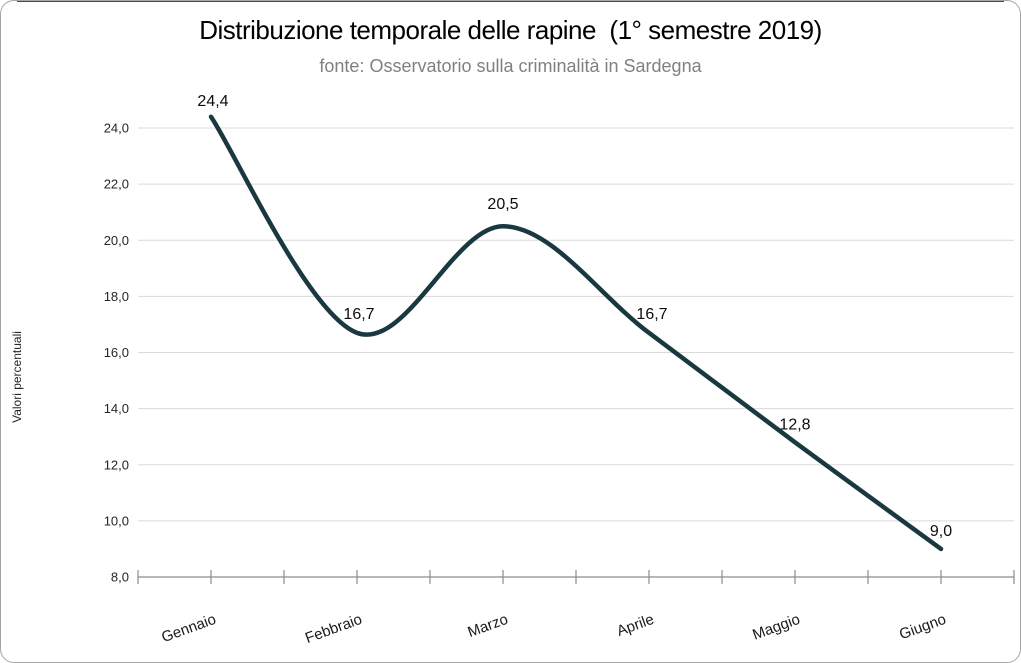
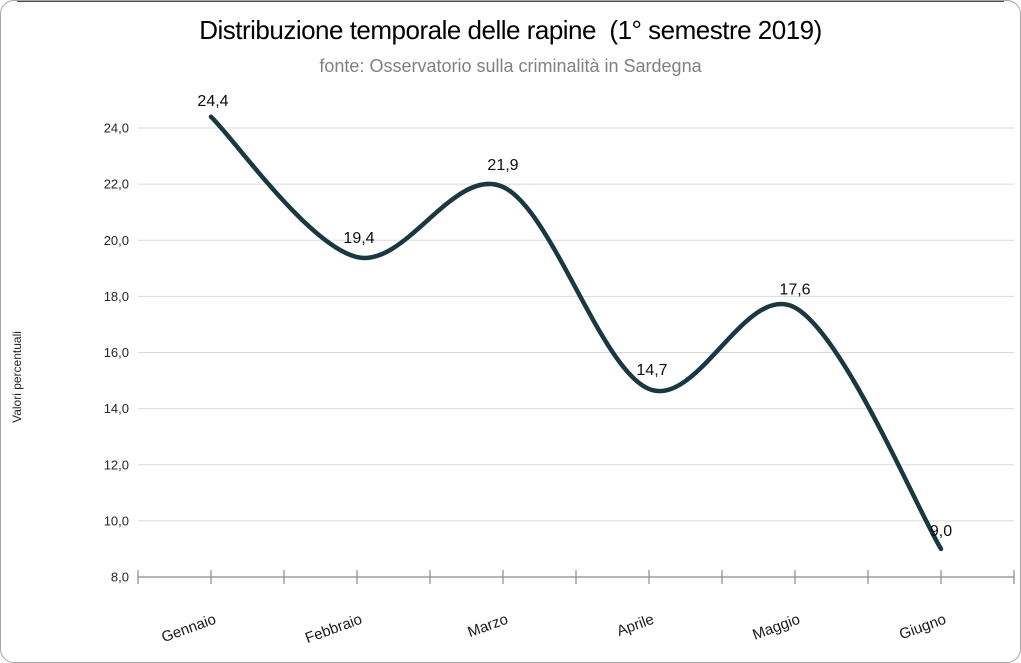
Febbraio: 16,7 -> 19,4
Marzo: 20,5 -> 21,9
Aprile: 16,7 -> 14,7
Maggio: 12,8 -> 17,6
